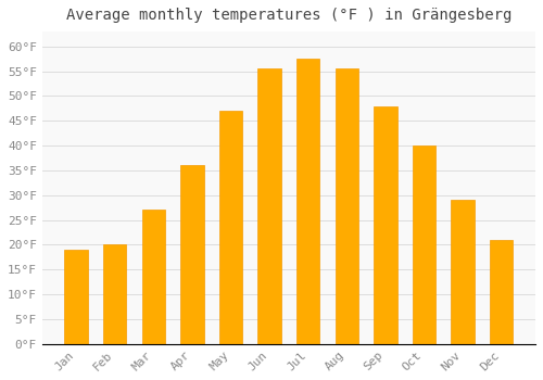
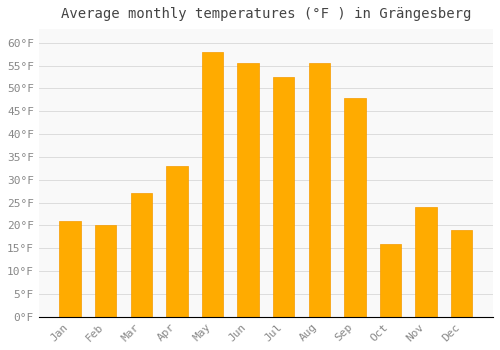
Jan: 19.0°F -> 21.0°F
Apr: 36.0°F -> 33.0°F
May: 47.0°F -> 58.0°F
Jul: 57.5°F -> 52.5°F
Oct: 40.0°F -> 16.0°F
Nov: 29.0°F -> 24.0°F
Dec: 21.0°F -> 19.0°F
